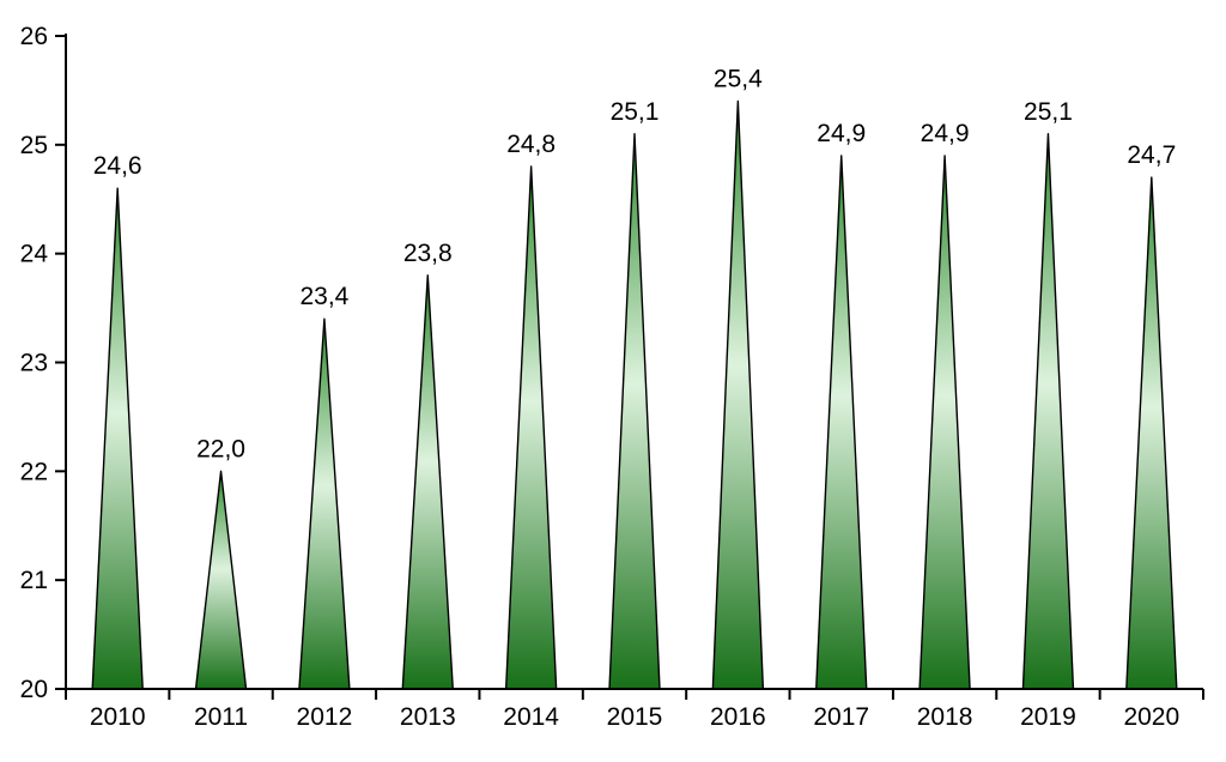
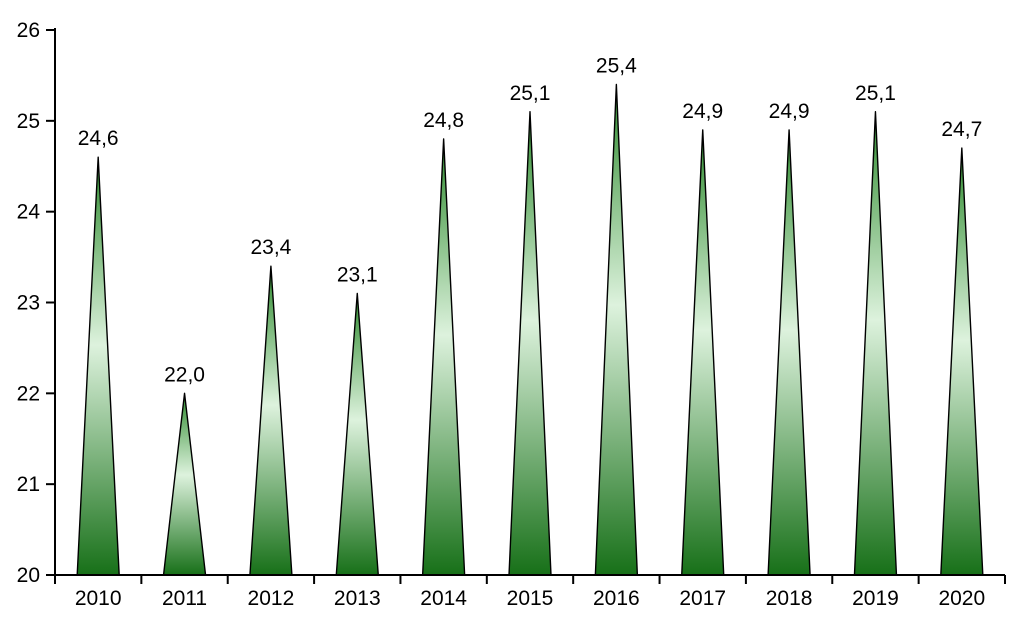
2013: 23,8 -> 23,1
